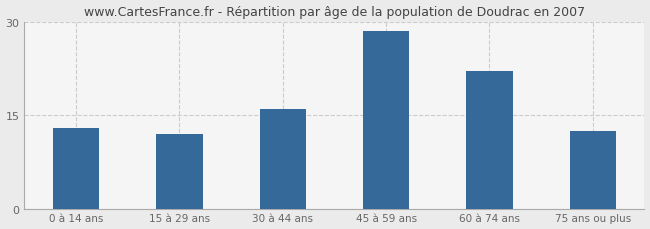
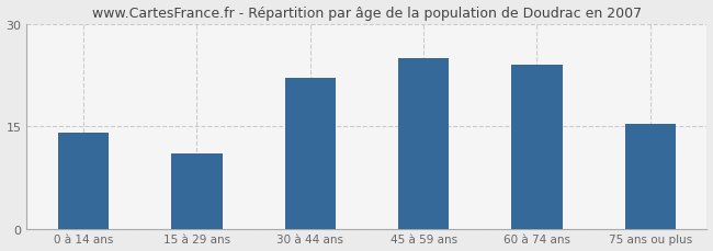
0 à 14 ans: 13.0 -> 14.0
15 à 29 ans: 12.0 -> 11.0
30 à 44 ans: 16.0 -> 22.0
45 à 59 ans: 28.5 -> 25.0
60 à 74 ans: 22.0 -> 24.0
75 ans ou plus: 12.5 -> 15.4
